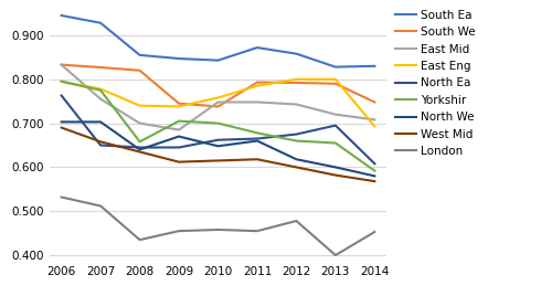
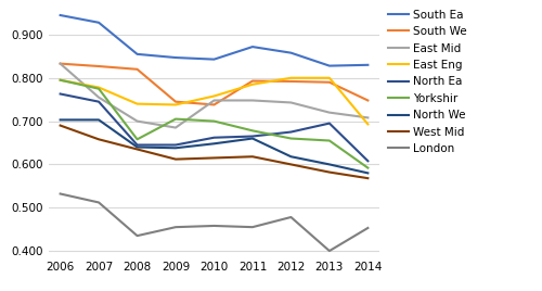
North Ea/2007: 0.650 -> 0.745
North We/2009: 0.670 -> 0.638
